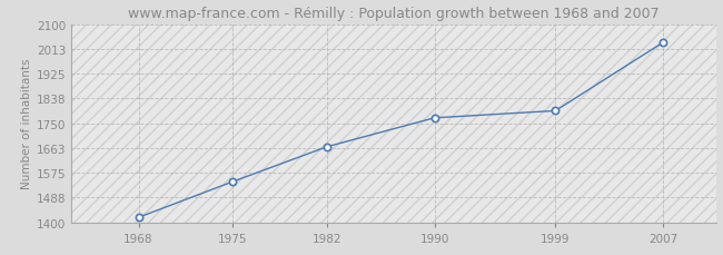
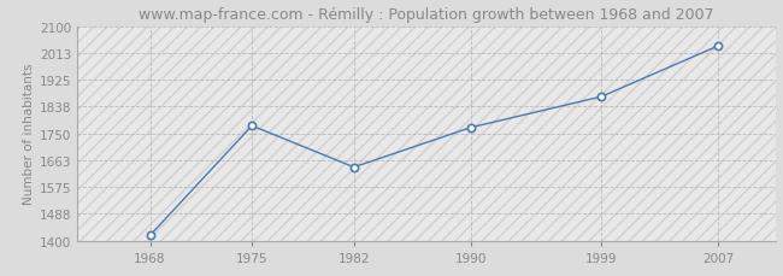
1975: 1544 -> 1775
1982: 1667 -> 1640
1999: 1794 -> 1870
